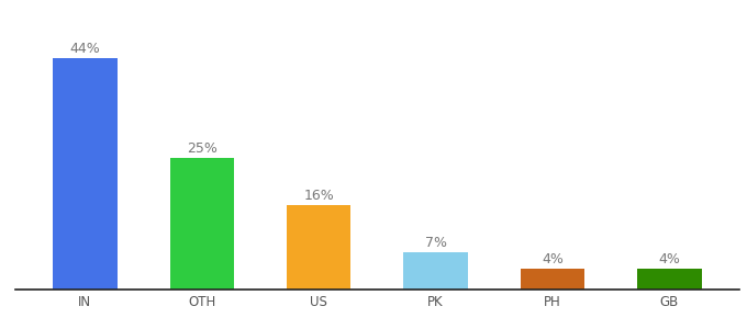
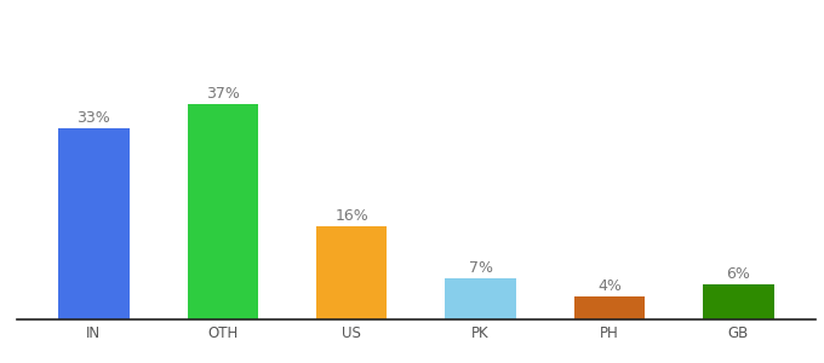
IN: 44% -> 33%
OTH: 25% -> 37%
GB: 4% -> 6%
